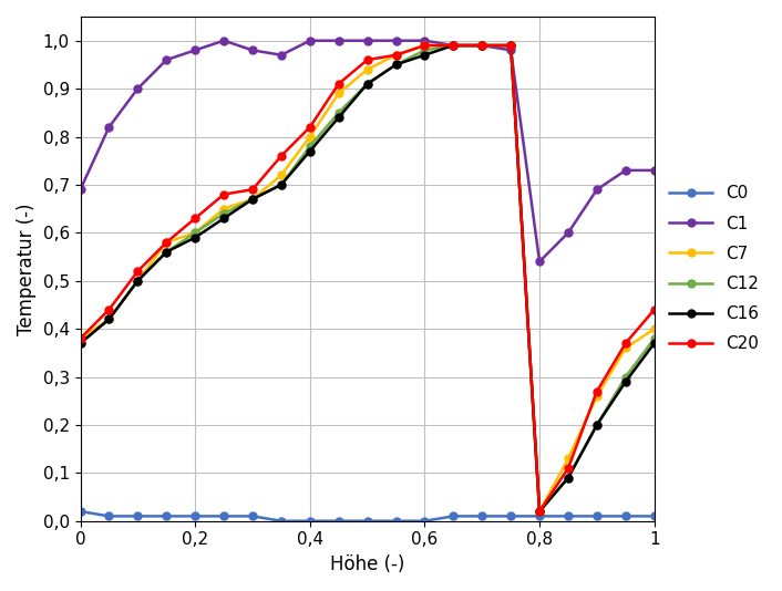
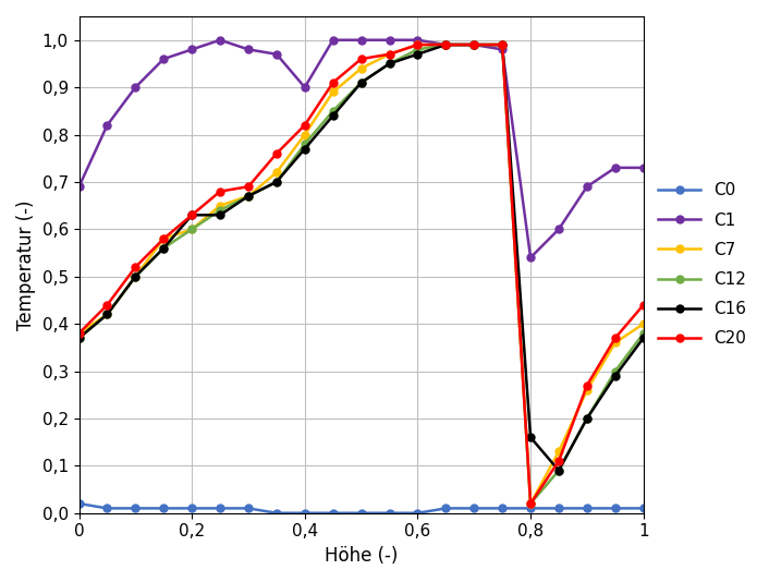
C16/0,2: 0,59 -> 0,63
C1/0,4: 1,00 -> 0,90
C16/0,8: 0,02 -> 0,16
